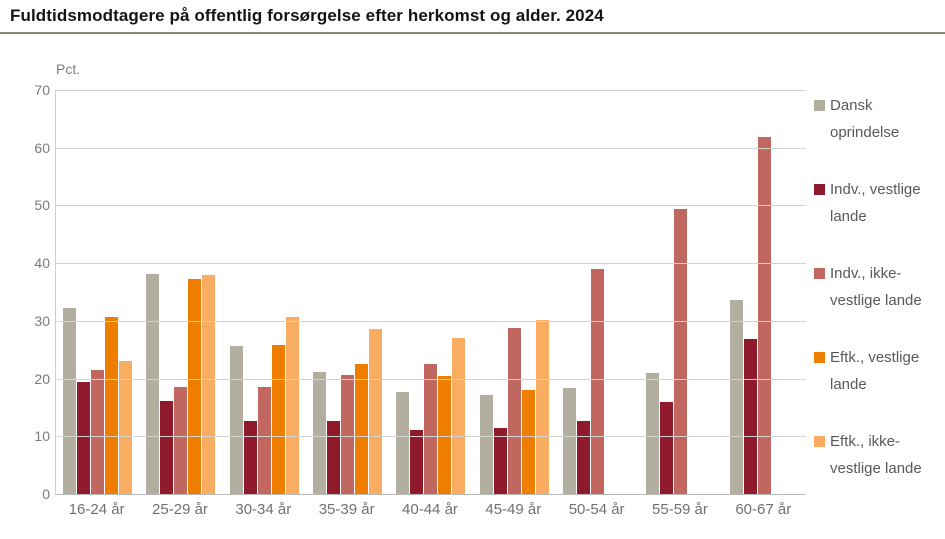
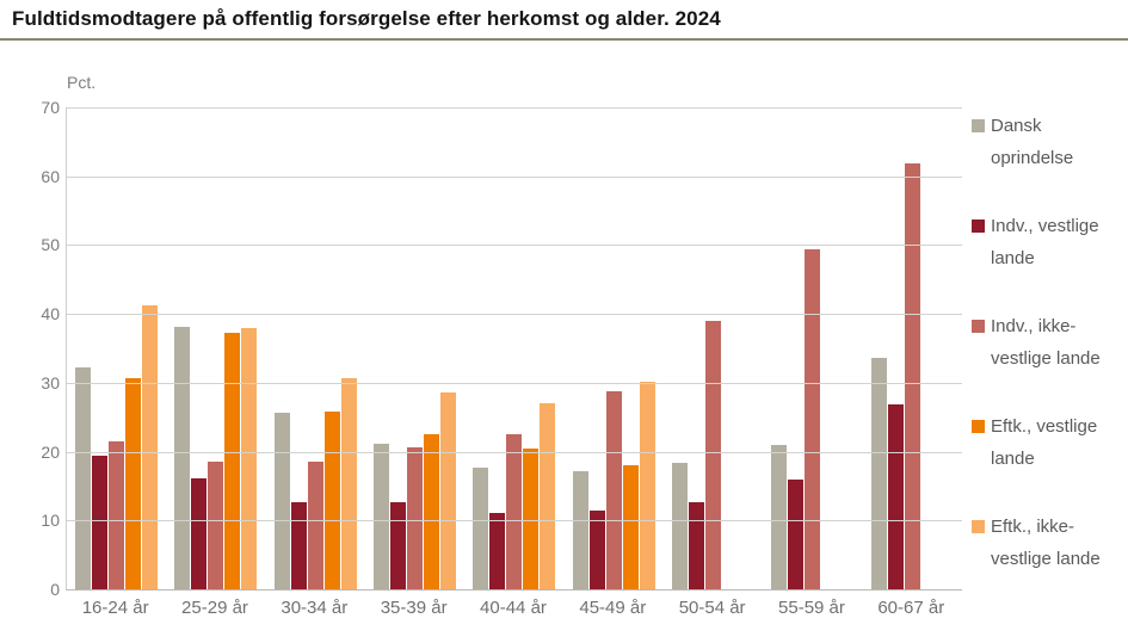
Eftk., ikke-vestlige lande/16-24 år: 23 -> 41
